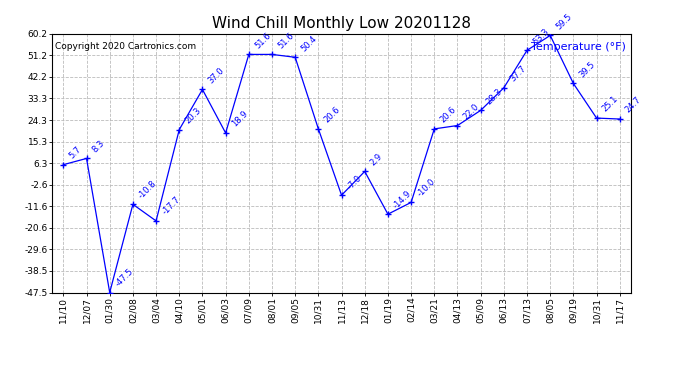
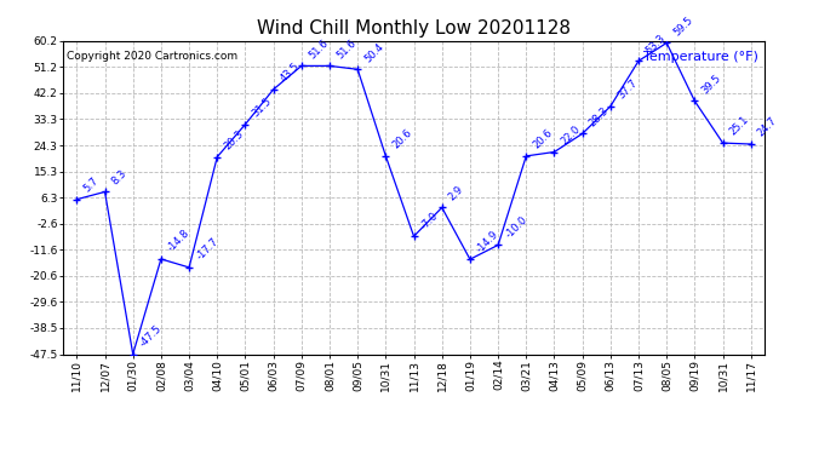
02/08: -10.8 -> -14.8
05/01: 37.0 -> 31.5
06/03: 18.9 -> 43.5
